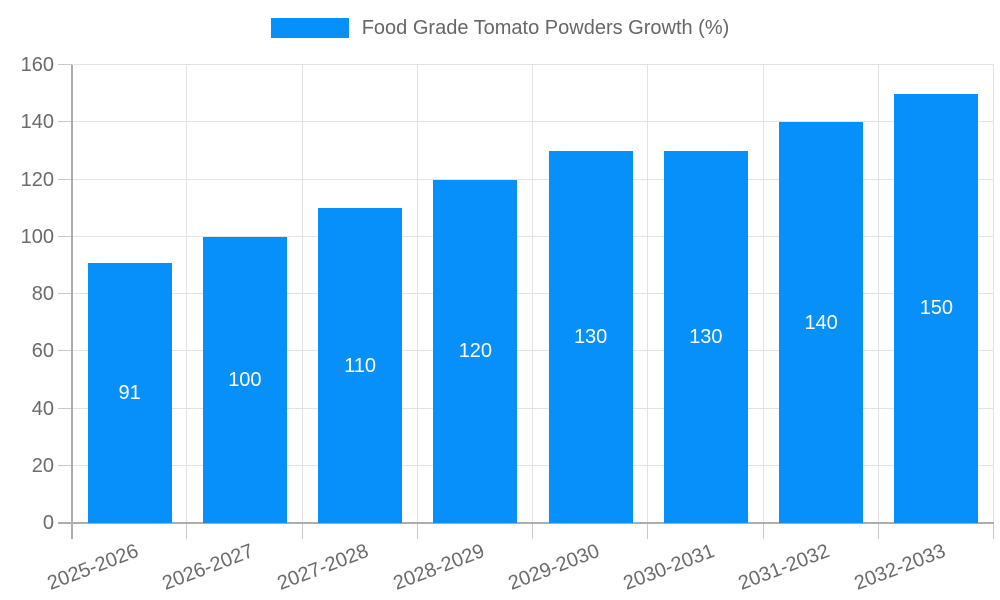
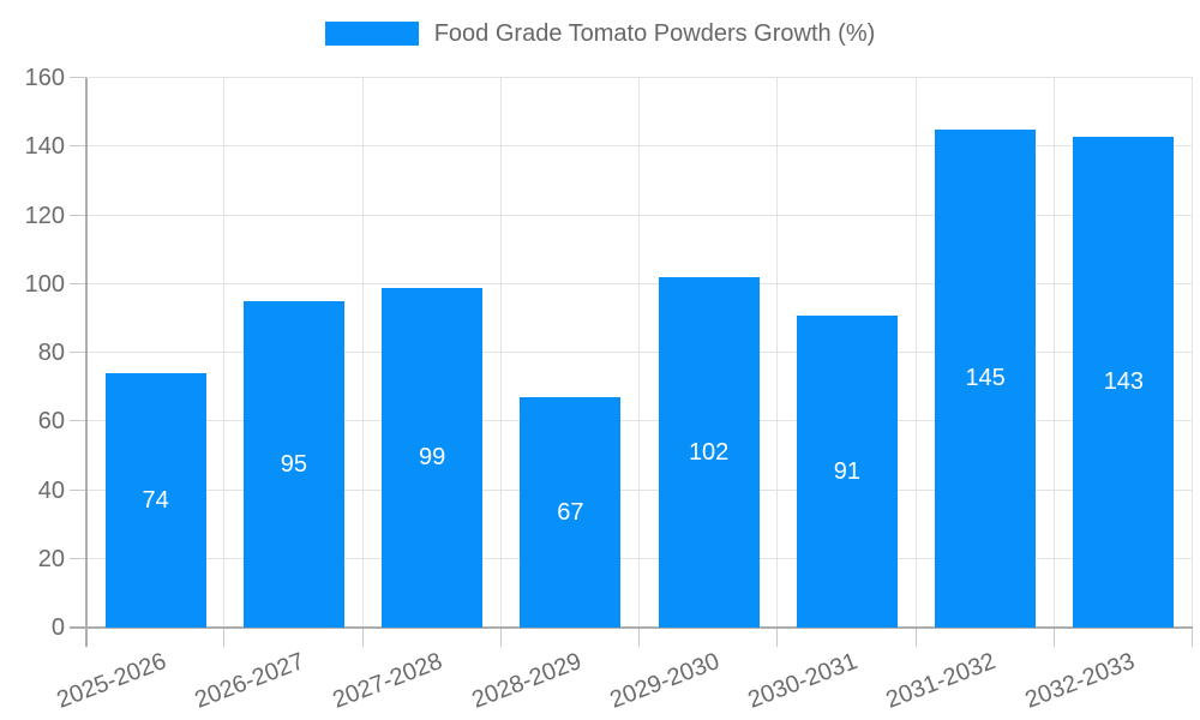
2025-2026: 91 -> 74
2026-2027: 100 -> 95
2027-2028: 110 -> 99
2028-2029: 120 -> 67
2029-2030: 130 -> 102
2030-2031: 130 -> 91
2031-2032: 140 -> 145
2032-2033: 150 -> 143
